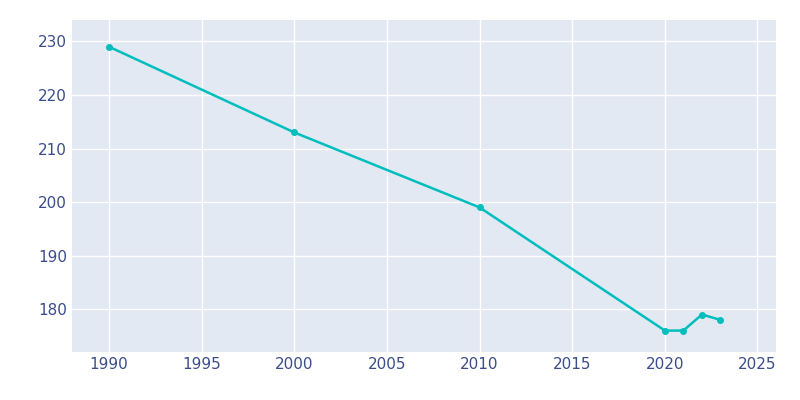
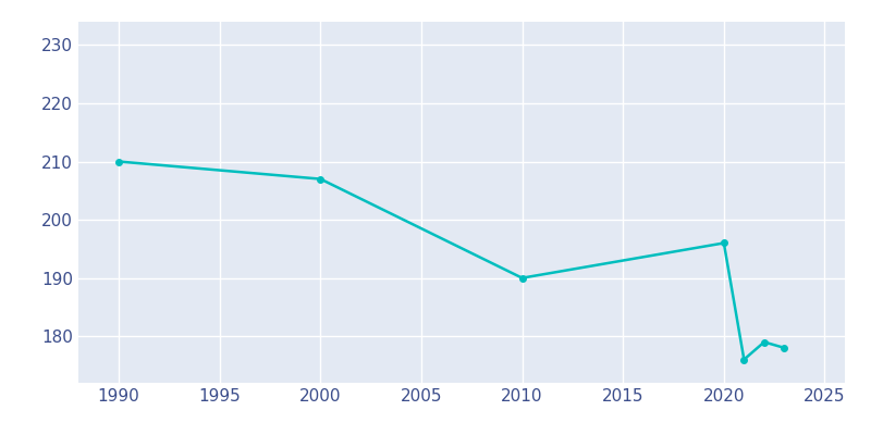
1990: 229 -> 210
2000: 213 -> 207
2010: 199 -> 190
2020: 176 -> 196
